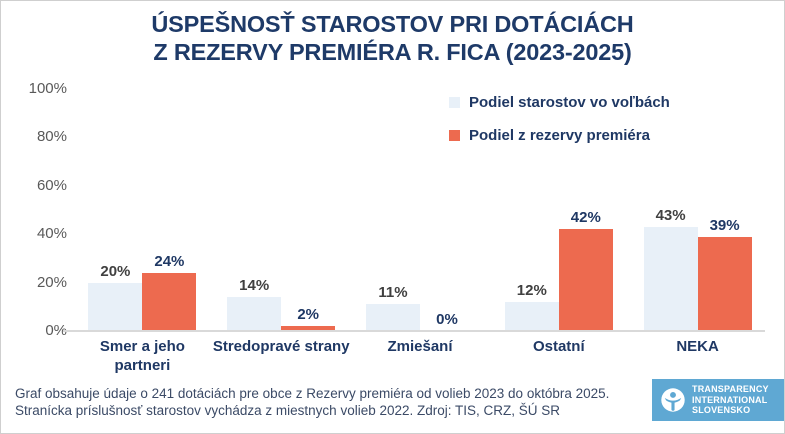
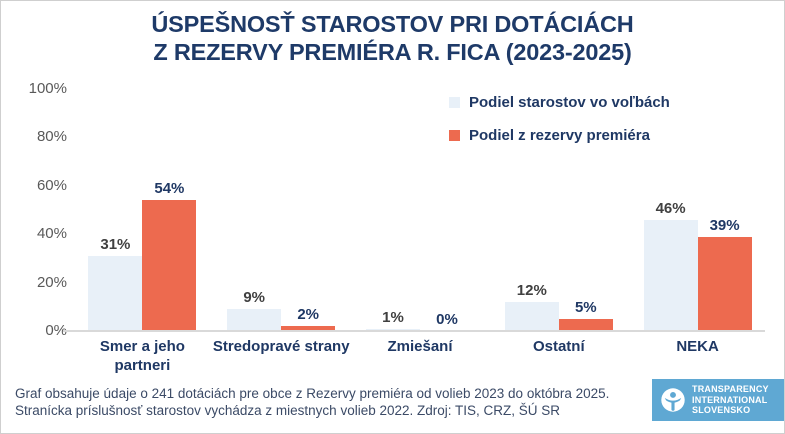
Podiel starostov vo voľbách/Smer a jeho partneri: 20% -> 31%
Podiel z rezervy premiéra/Smer a jeho partneri: 24% -> 54%
Podiel starostov vo voľbách/Stredopravé strany: 14% -> 9%
Podiel starostov vo voľbách/Zmiešaní: 11% -> 1%
Podiel z rezervy premiéra/Ostatní: 42% -> 5%
Podiel starostov vo voľbách/NEKA: 43% -> 46%
